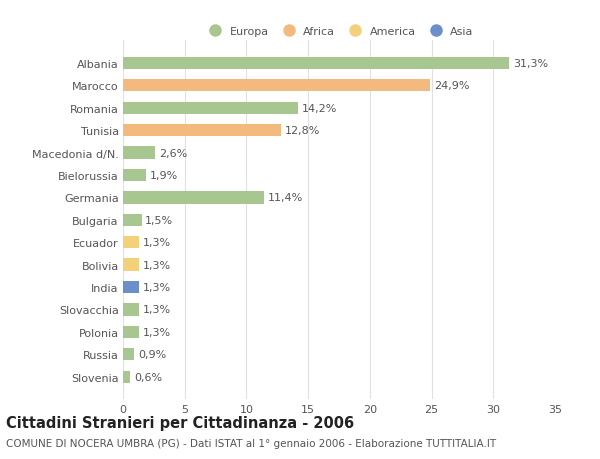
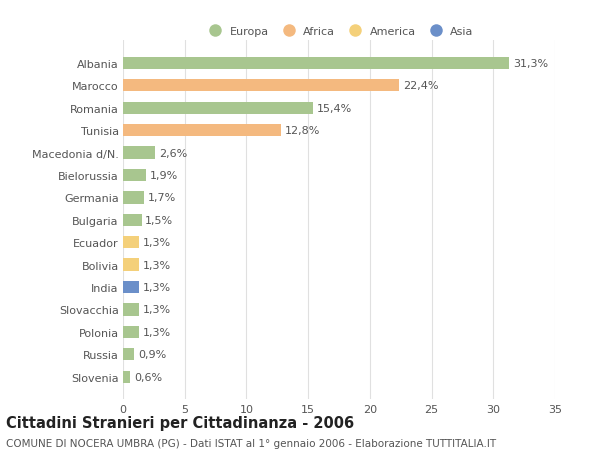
Marocco: 24,9% -> 22,4%
Romania: 14,2% -> 15,4%
Germania: 11,4% -> 1,7%
